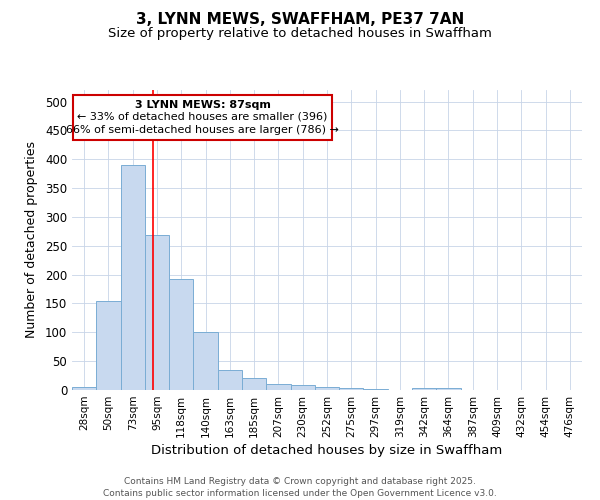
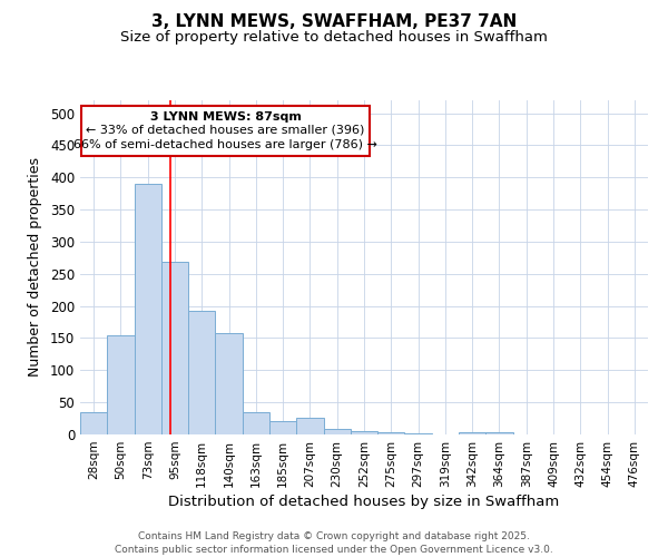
28sqm: 5 -> 34
140sqm: 101 -> 158
207sqm: 10 -> 26
